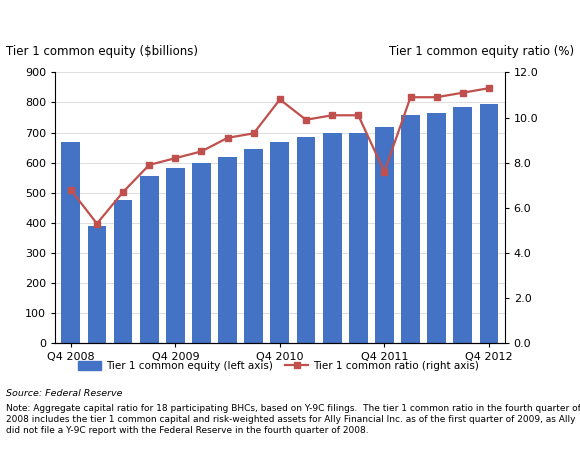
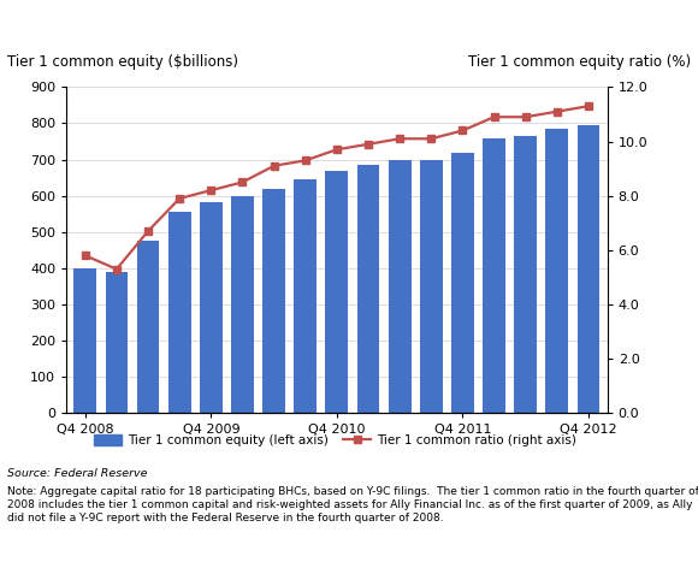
Tier 1 common equity (left axis)/Q4 2008: 670 -> 400
Tier 1 common ratio (right axis)/Q4 2008: 6.8 -> 5.8
Tier 1 common ratio (right axis)/Q4 2010: 10.8 -> 9.7
Tier 1 common ratio (right axis)/Q4 2011: 7.6 -> 10.4
